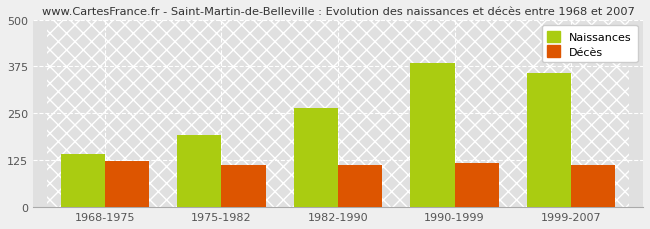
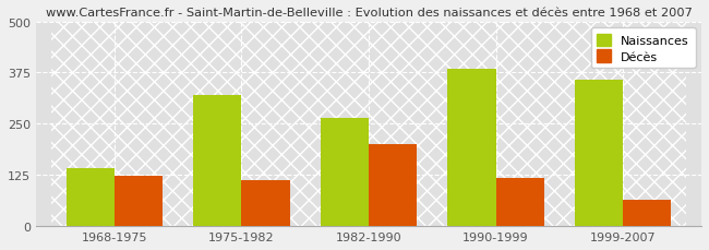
Naissances/1975-1982: 193 -> 320
Décès/1982-1990: 113 -> 200
Décès/1999-2007: 113 -> 65
